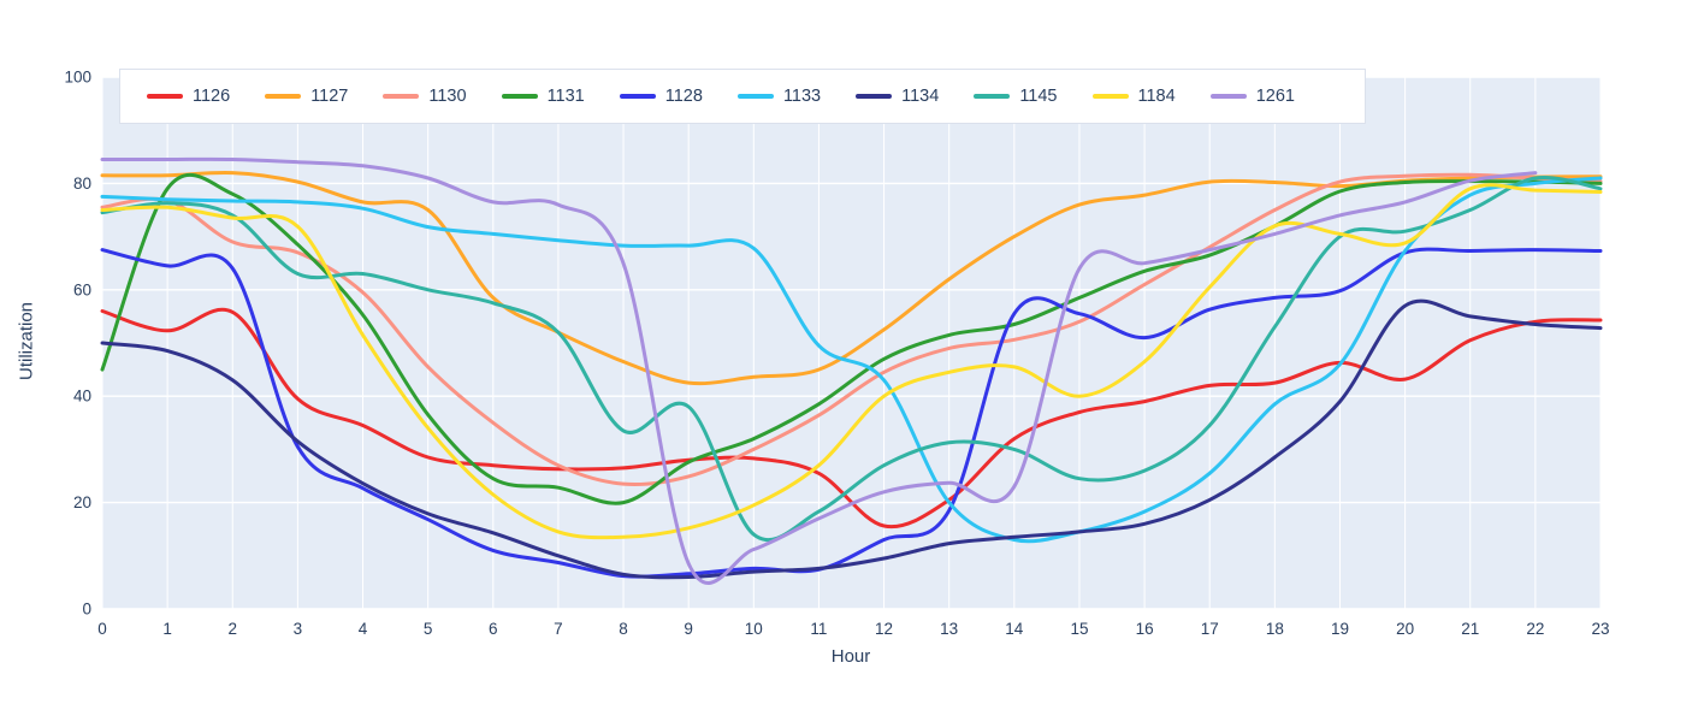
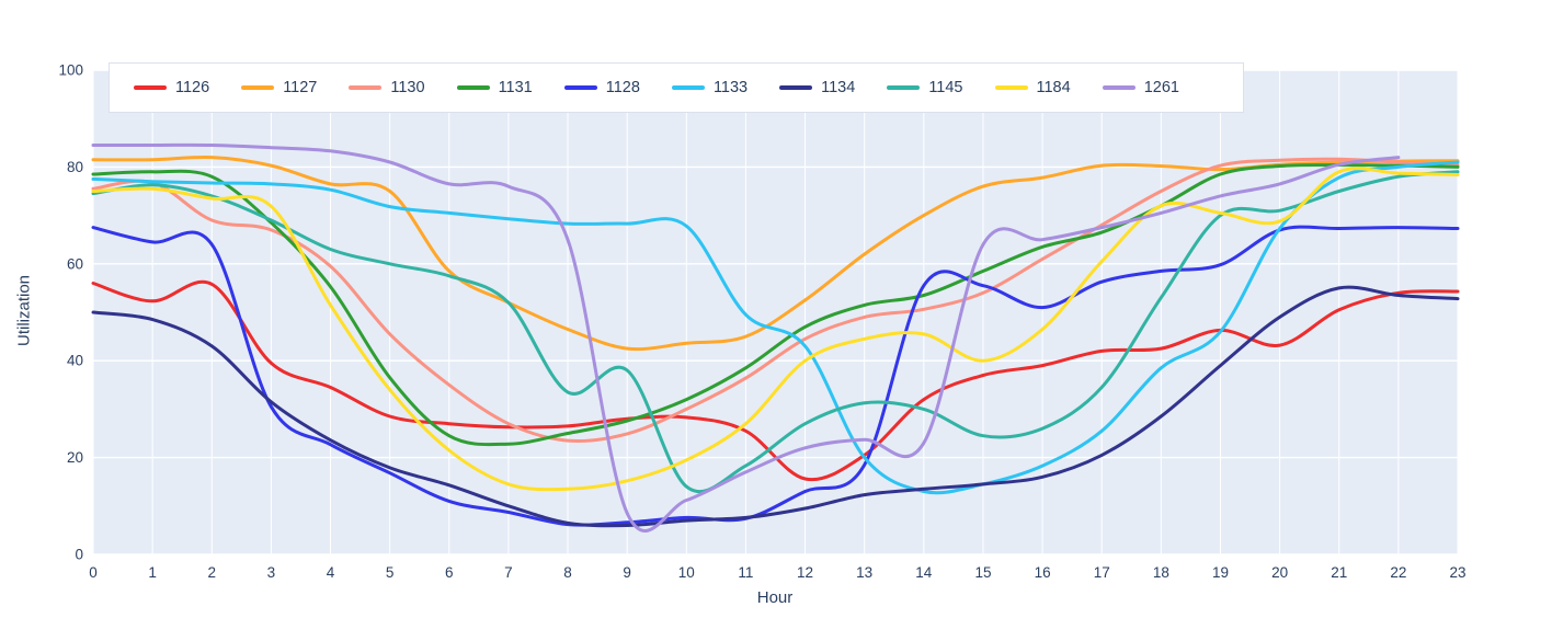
1131/0: 45 -> 78
1145/3: 63 -> 69
1131/8: 20 -> 25
1134/20: 57 -> 49
1145/22: 81 -> 78
